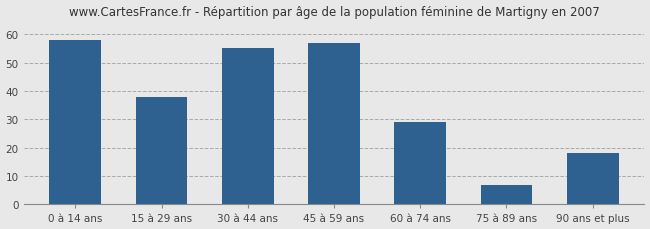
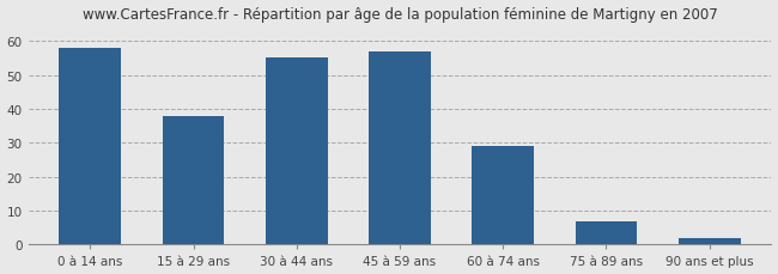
90 ans et plus: 18 -> 2
